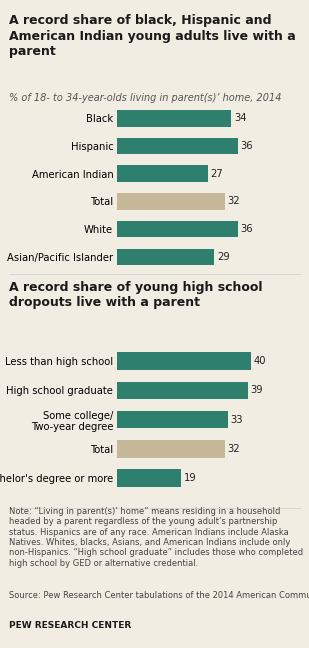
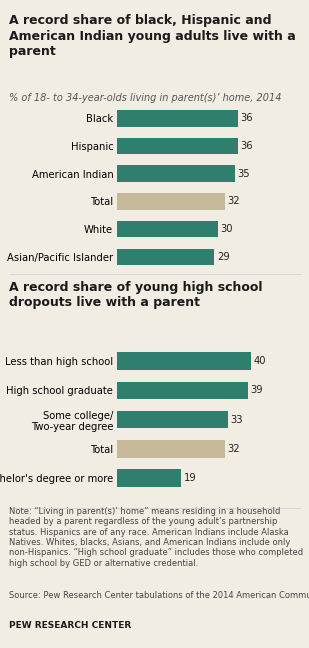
Black: 34 -> 36
American Indian: 27 -> 35
White: 36 -> 30
